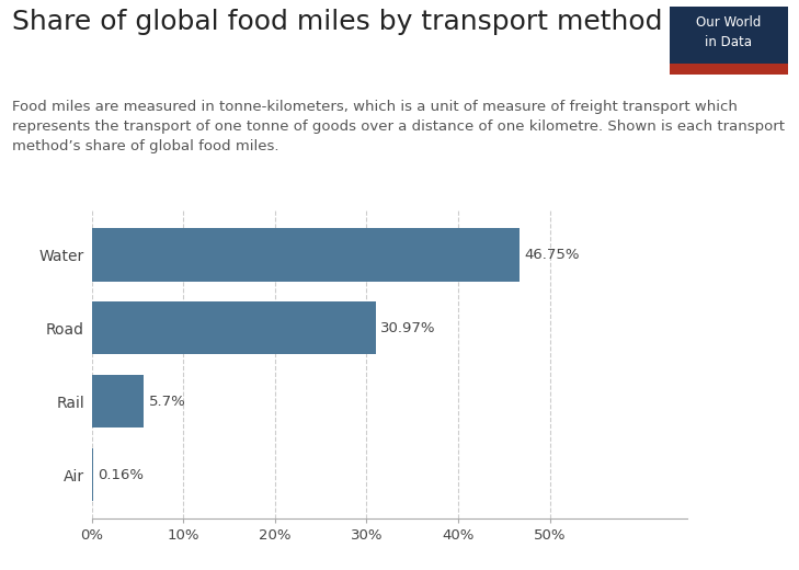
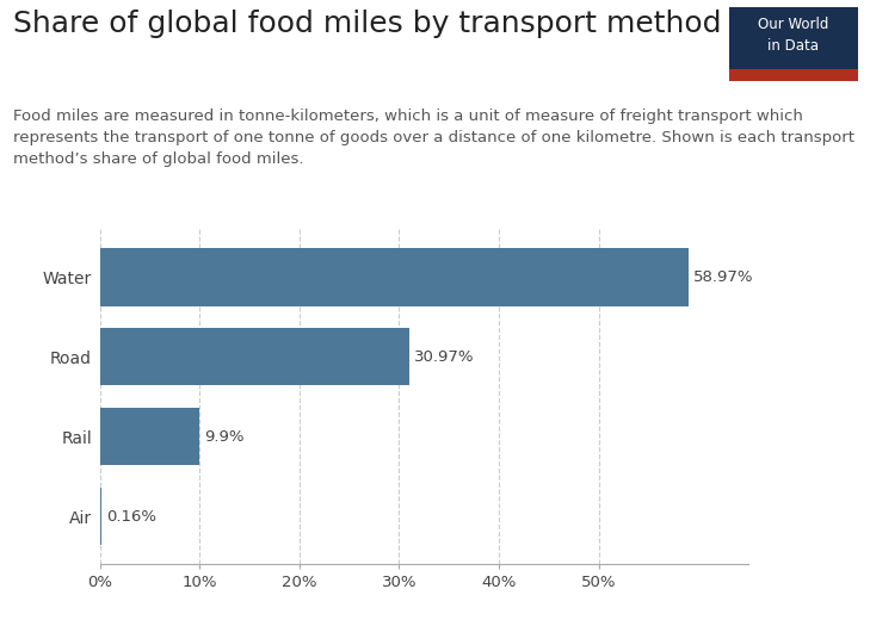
Water: 46.75% -> 58.97%
Rail: 5.7% -> 9.9%
